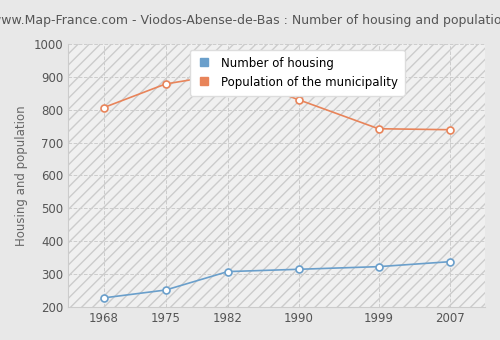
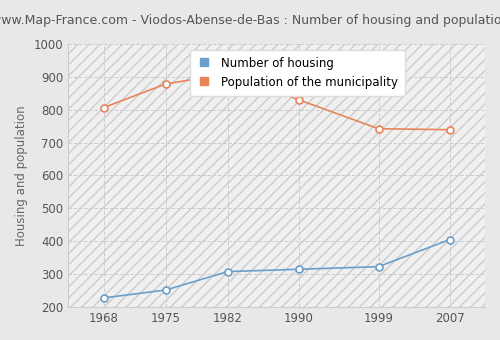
Number of housing/2007: 338 -> 405
